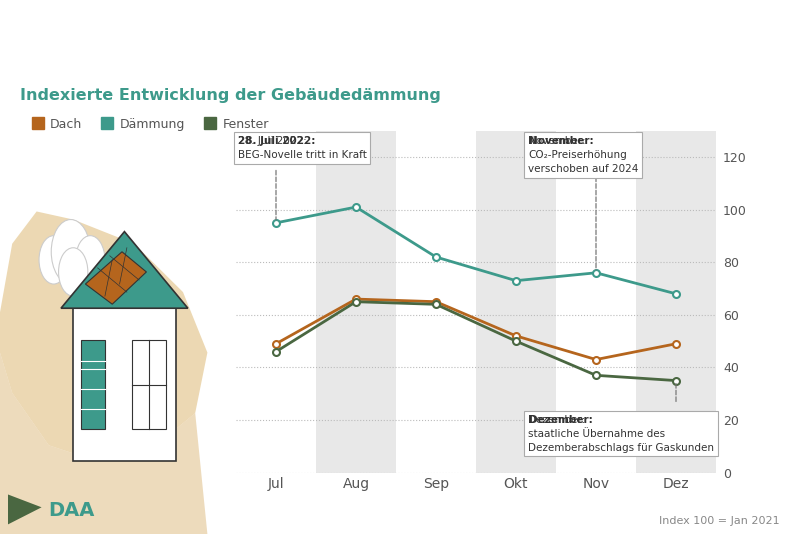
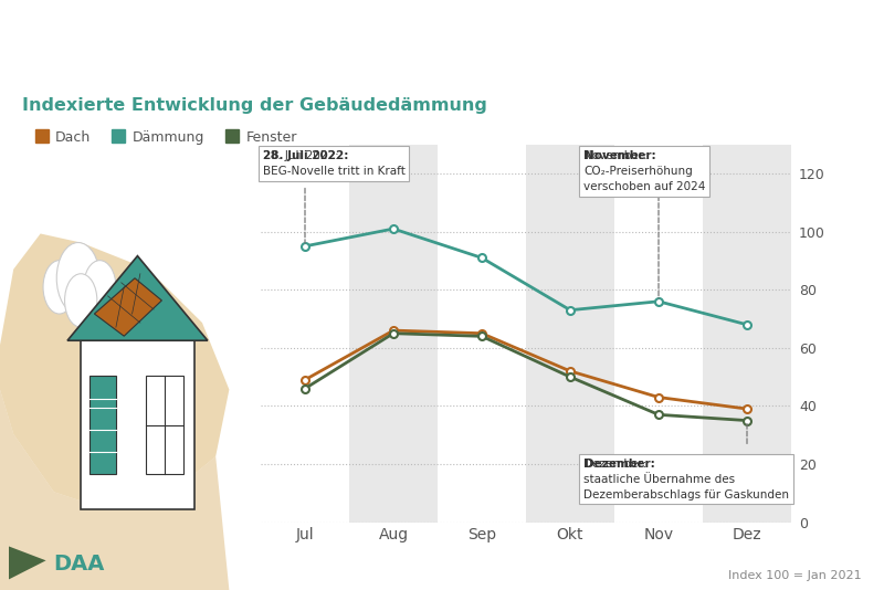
Dämmung/Sep: 82 -> 91
Dach/Dez: 49 -> 39
